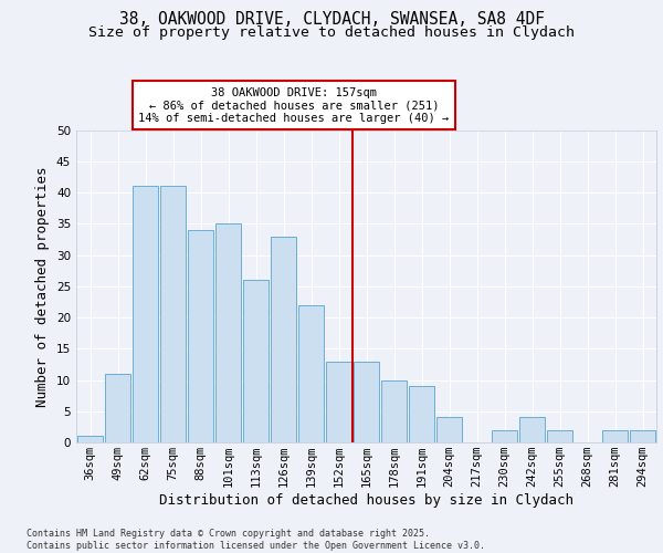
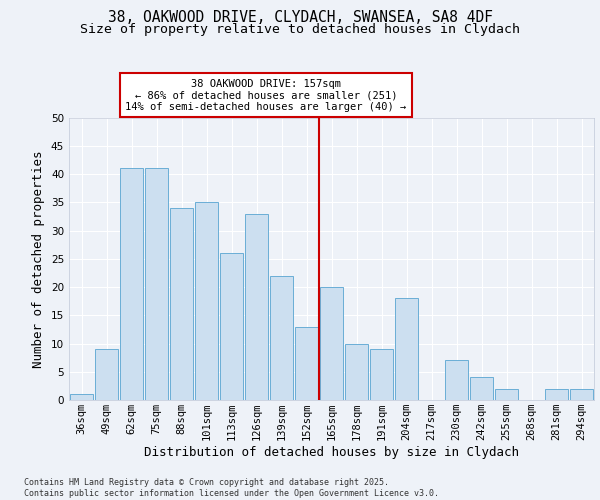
49sqm: 11 -> 9
165sqm: 13 -> 20
204sqm: 4 -> 18
230sqm: 2 -> 7
